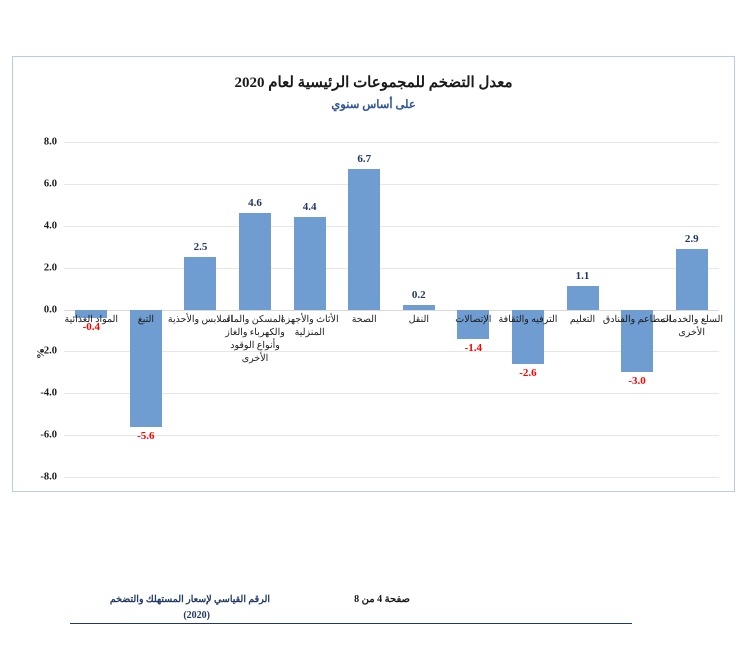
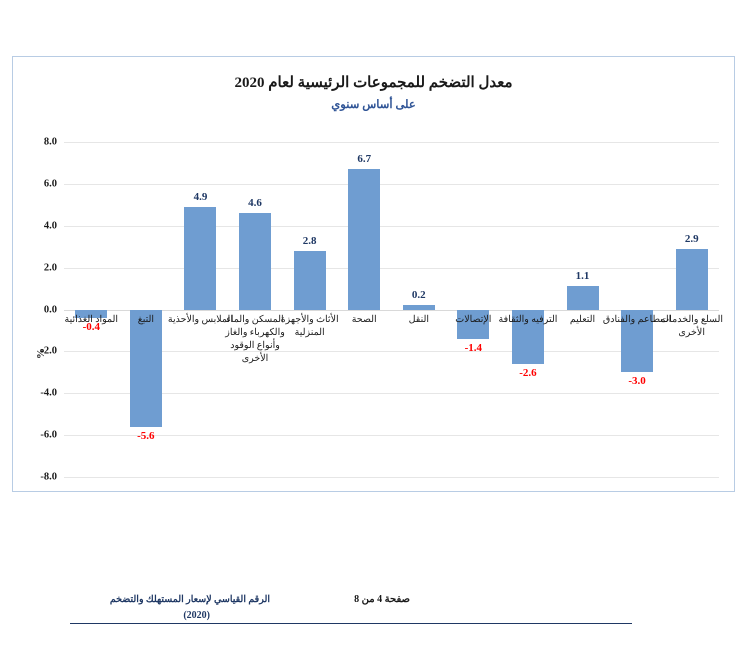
الملابس والأحذية: 2.5 -> 4.9
الأثاث والأجهزة المنزلية: 4.4 -> 2.8
